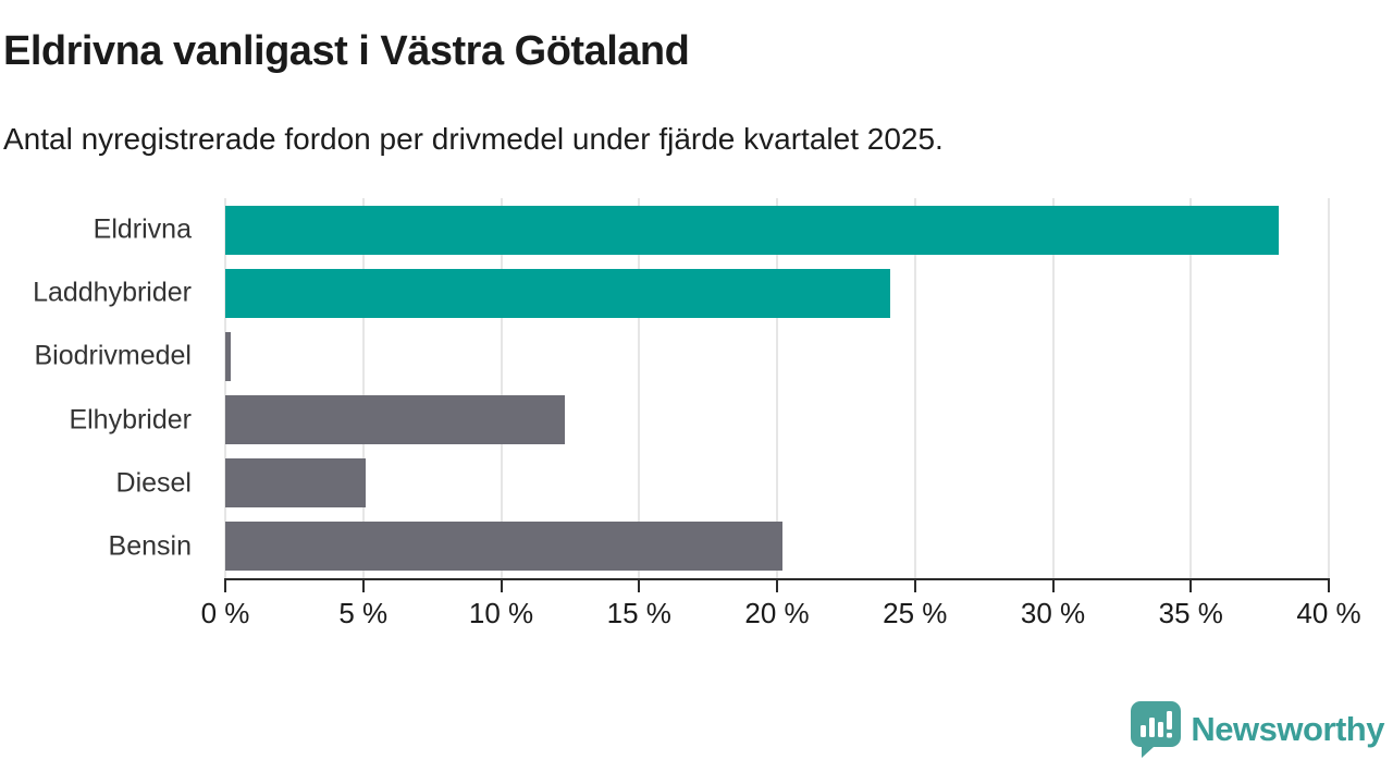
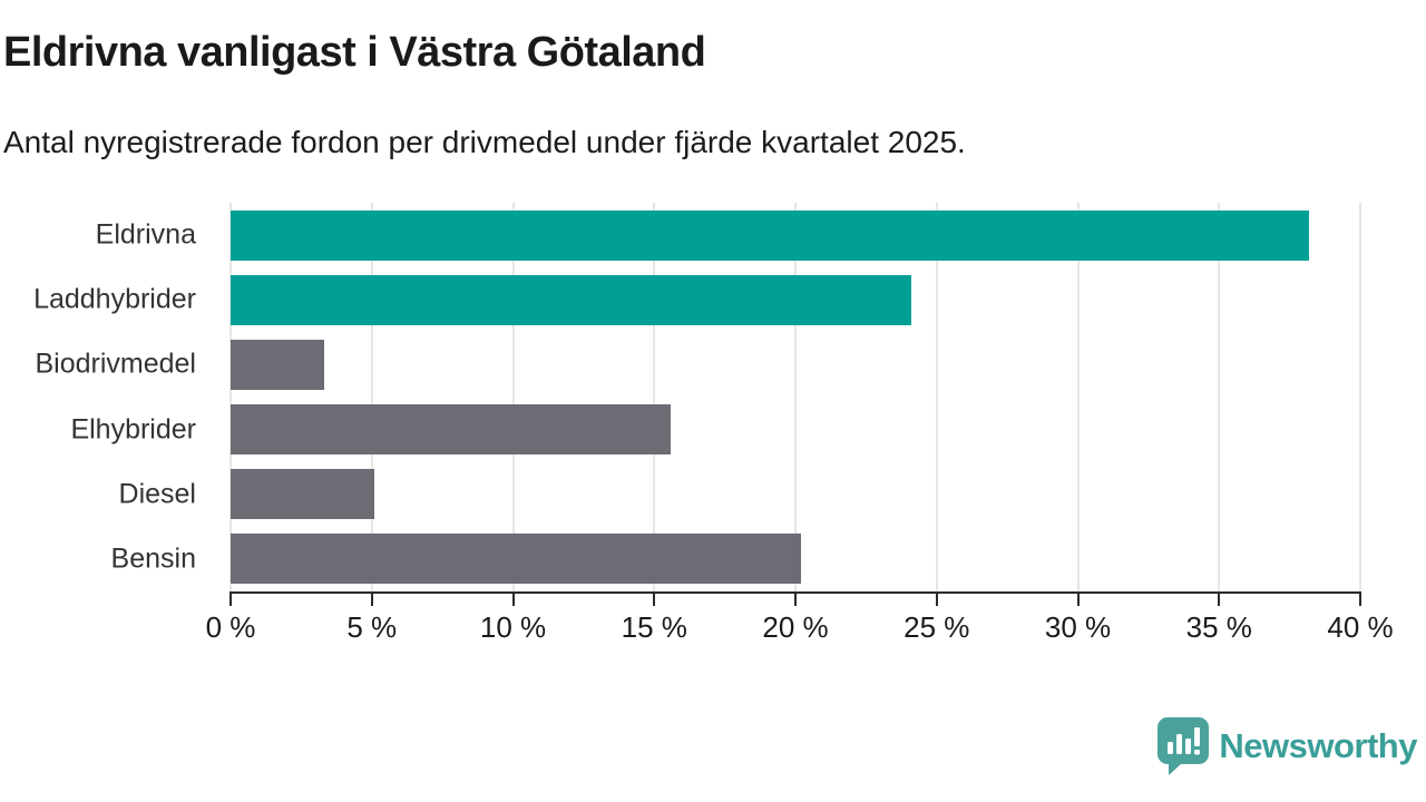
Biodrivmedel: 0.2% -> 3.3%
Elhybrider: 12.3% -> 15.6%
